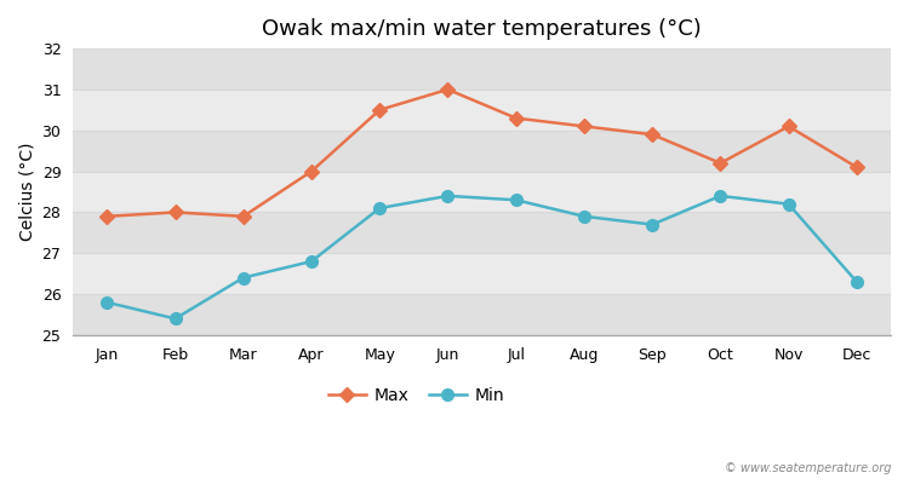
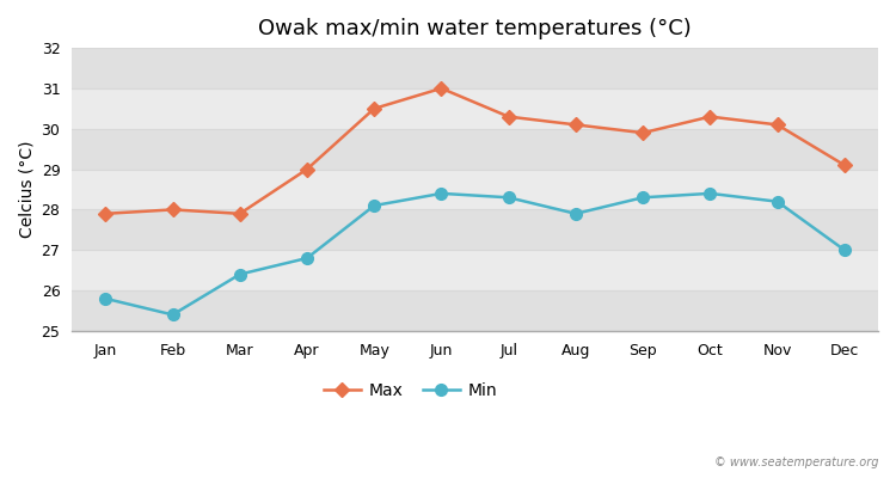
Min/Sep: 27.7 -> 28.3
Max/Oct: 29.2 -> 30.3
Min/Dec: 26.3 -> 27.0
